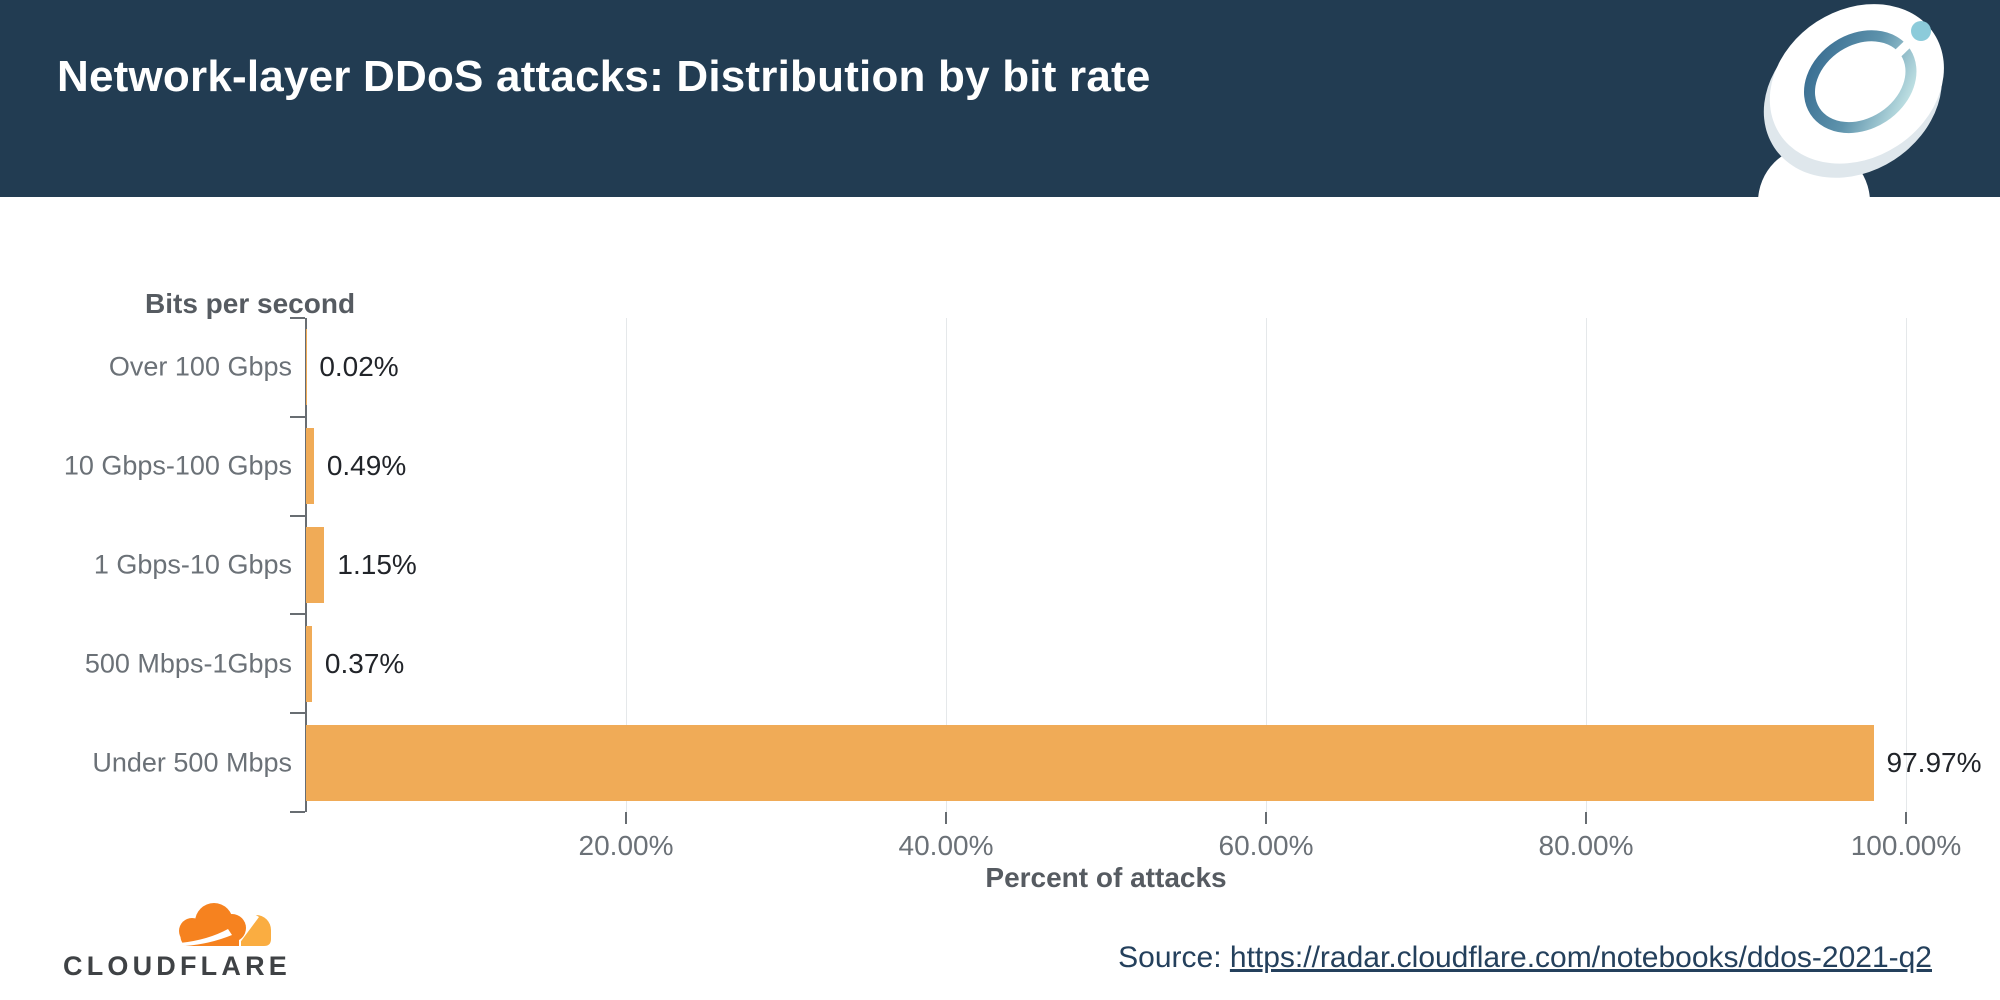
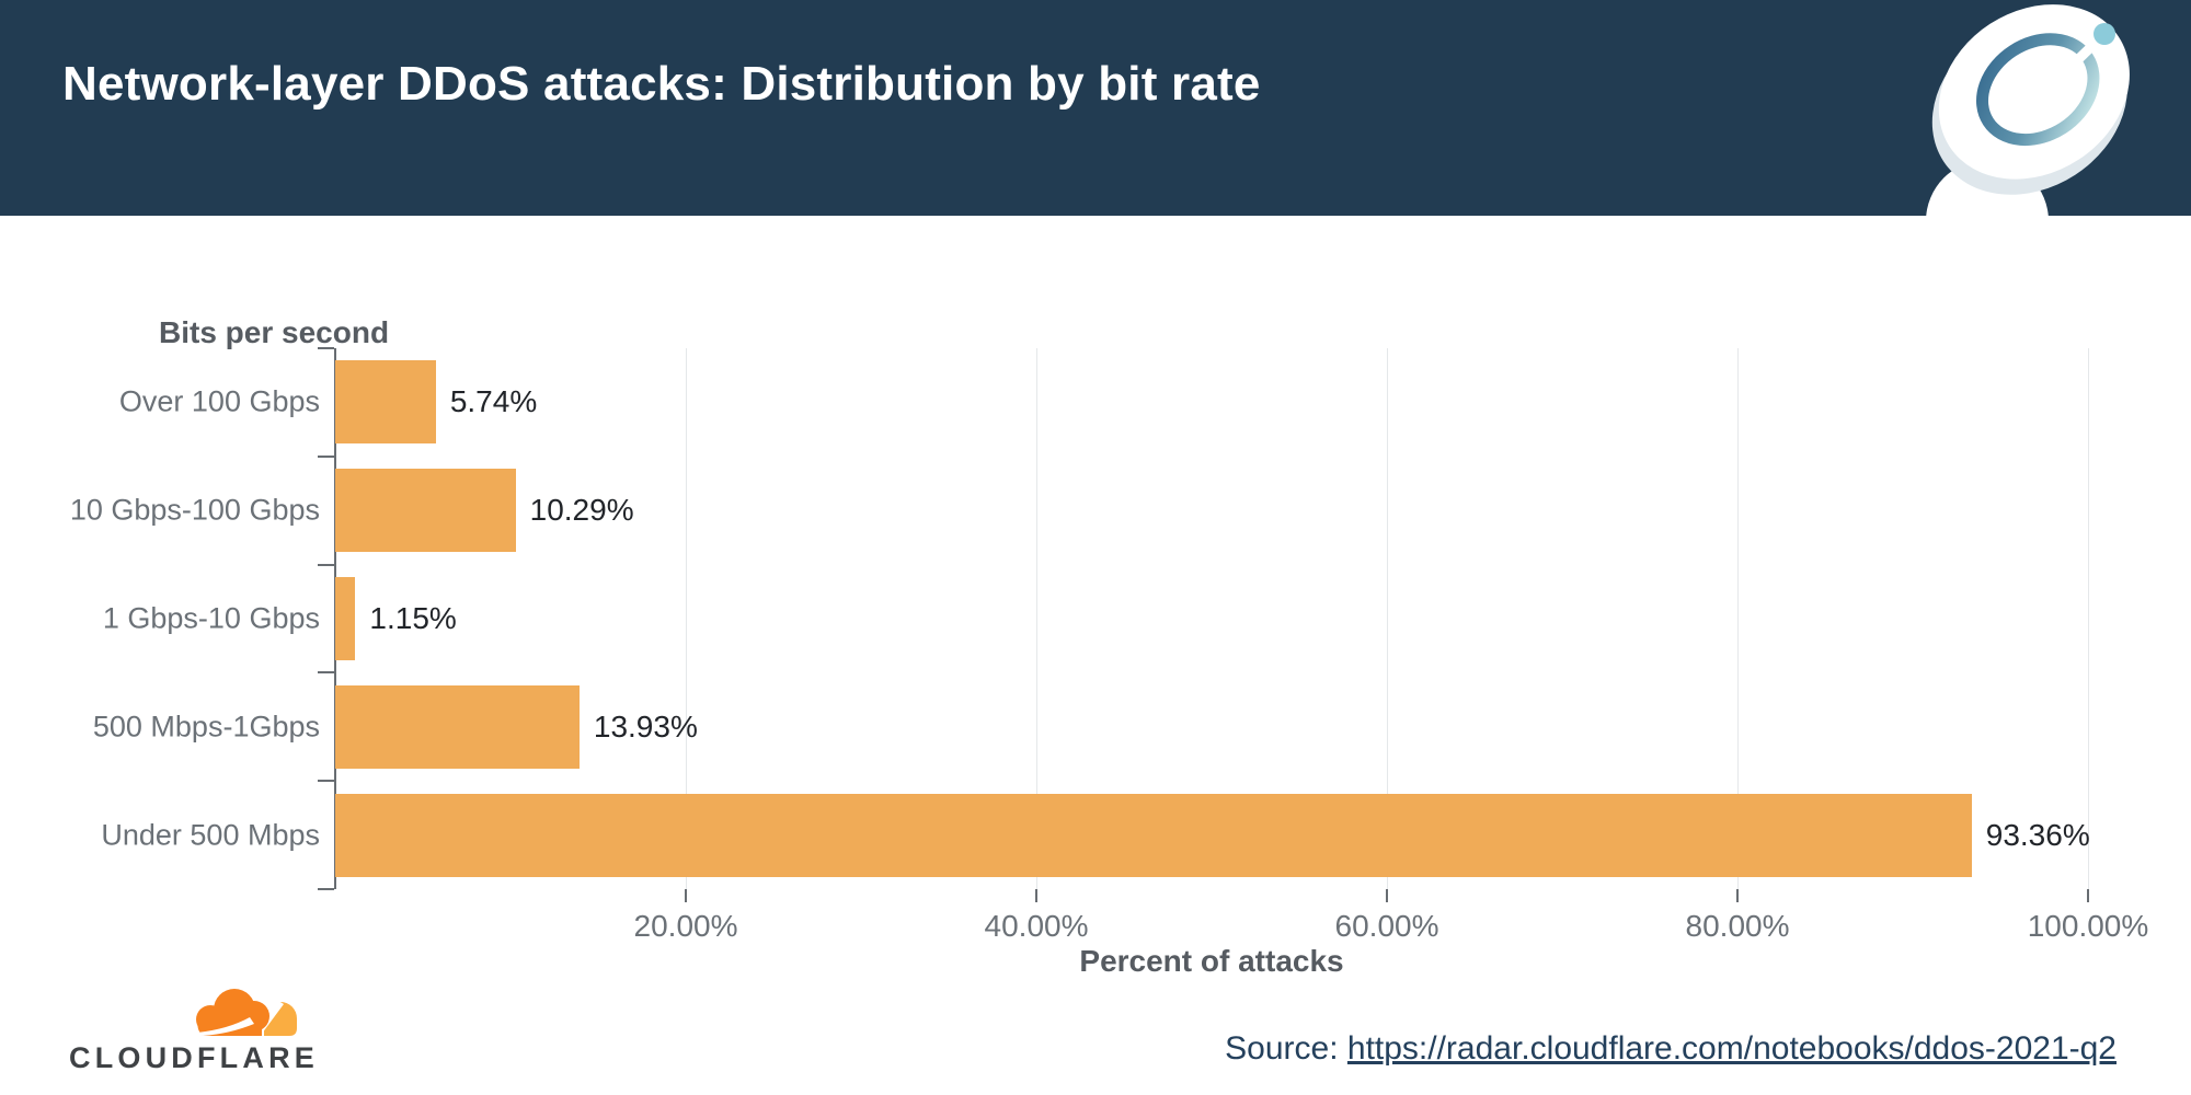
Over 100 Gbps: 0.02% -> 5.74%
10 Gbps-100 Gbps: 0.49% -> 10.29%
500 Mbps-1Gbps: 0.37% -> 13.93%
Under 500 Mbps: 97.97% -> 93.36%
